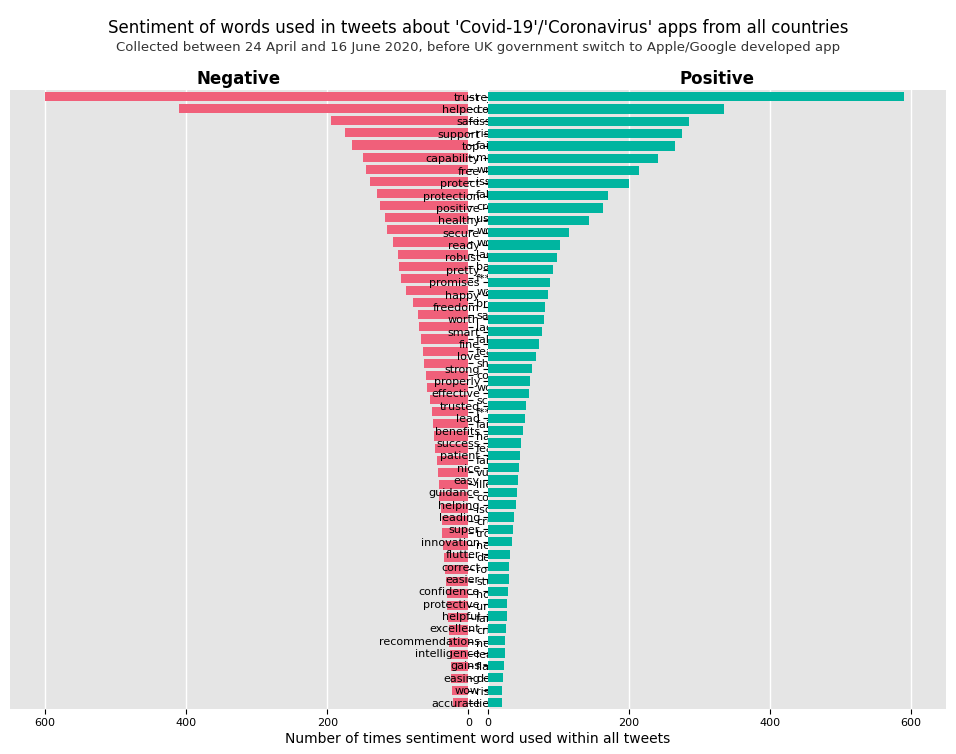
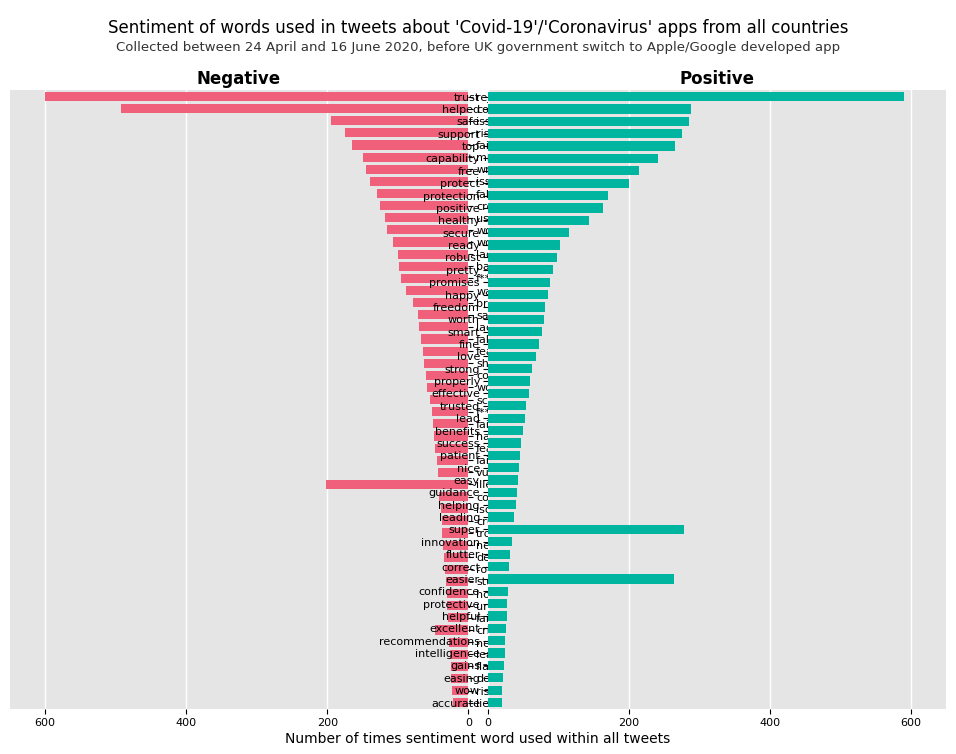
Negative/concerns: 410 -> 492
Negative/illegal: 42 -> 202
Negative/crisis: 28 -> 48
Positive/helped: 335 -> 288
Positive/super: 36 -> 278
Positive/easier: 30 -> 264
